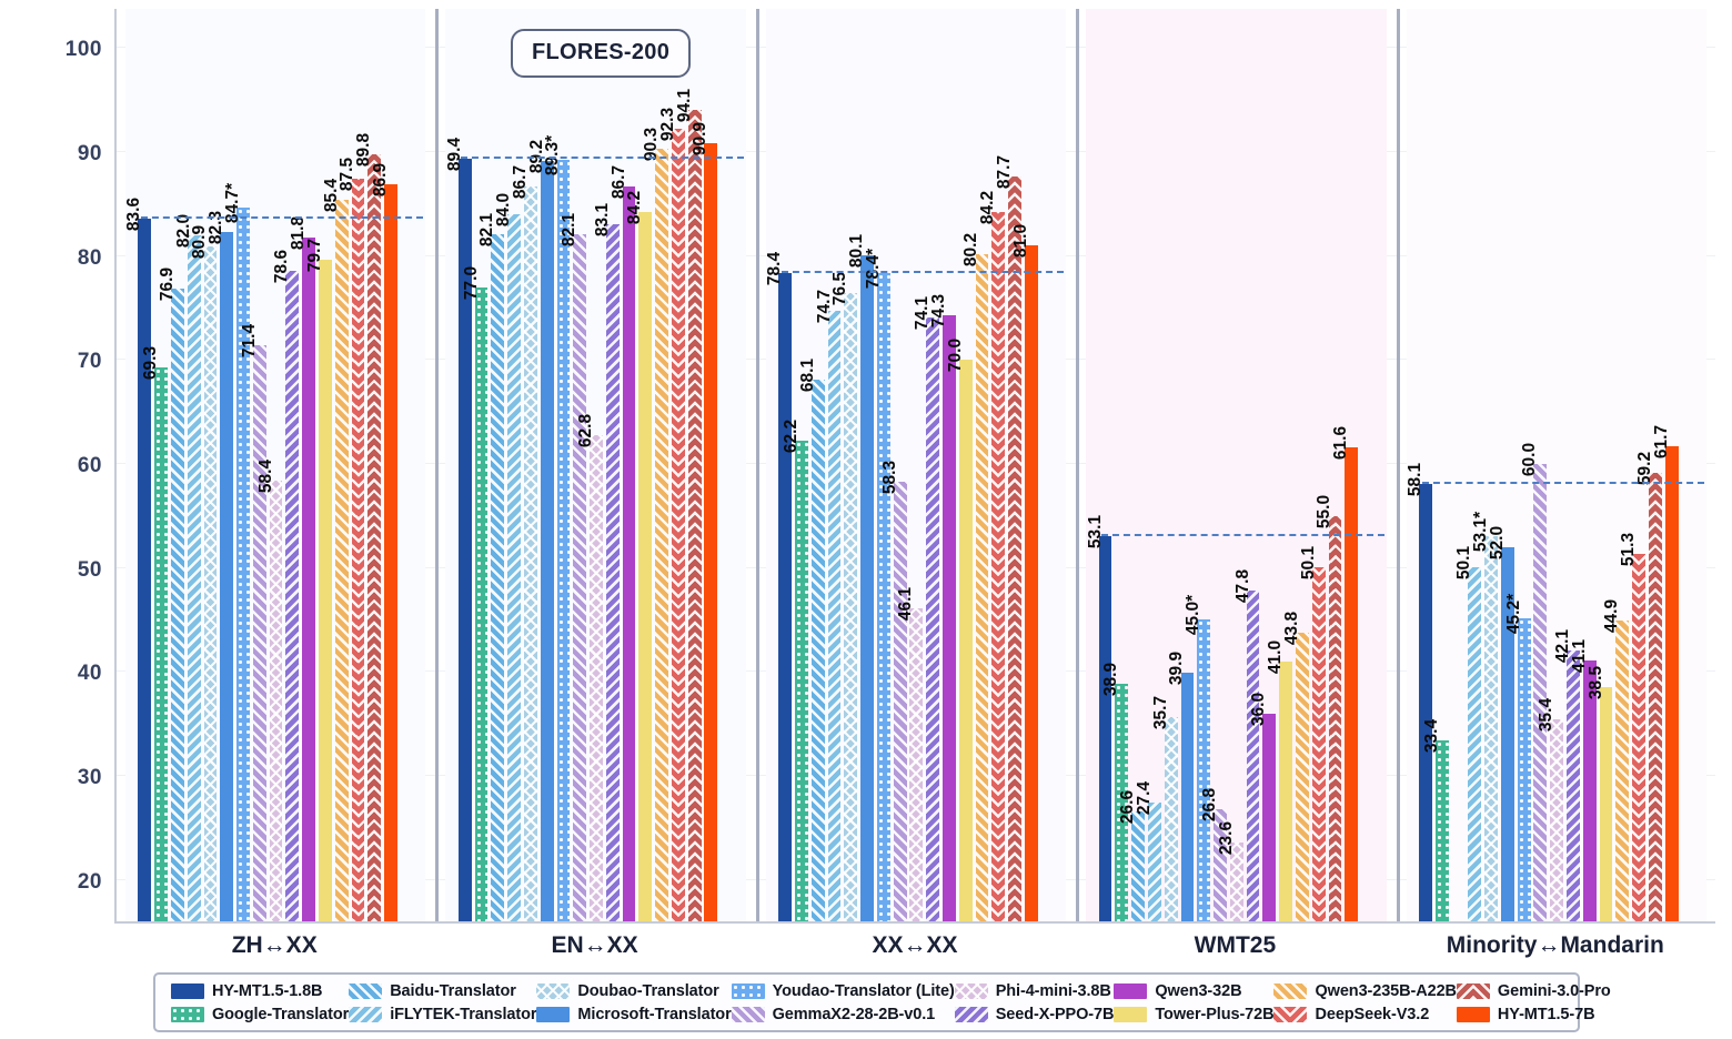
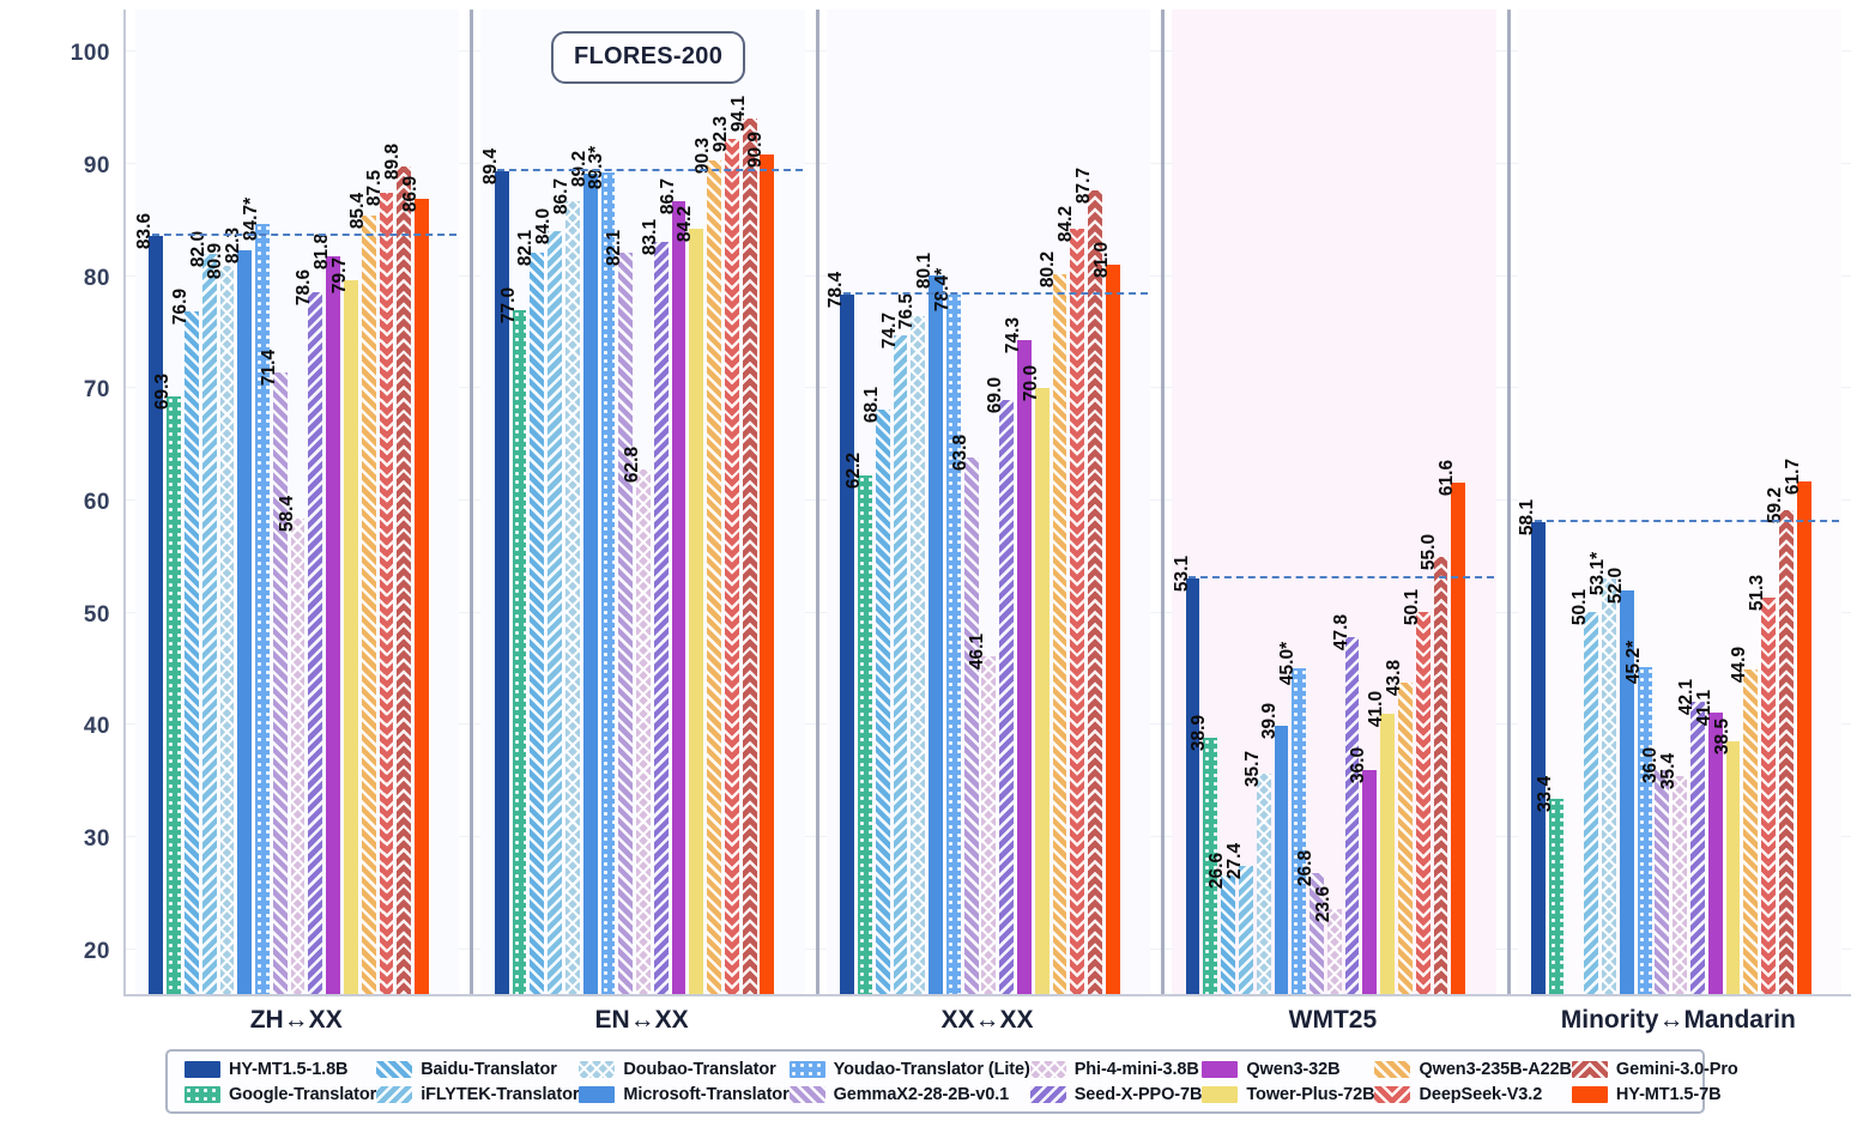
GemmaX2-28-2B-v0.1/XX↔XX: 58.3 -> 63.8
Seed-X-PPO-7B/XX↔XX: 74.1 -> 69.0
GemmaX2-28-2B-v0.1/Minority↔Mandarin: 60.0 -> 36.0
